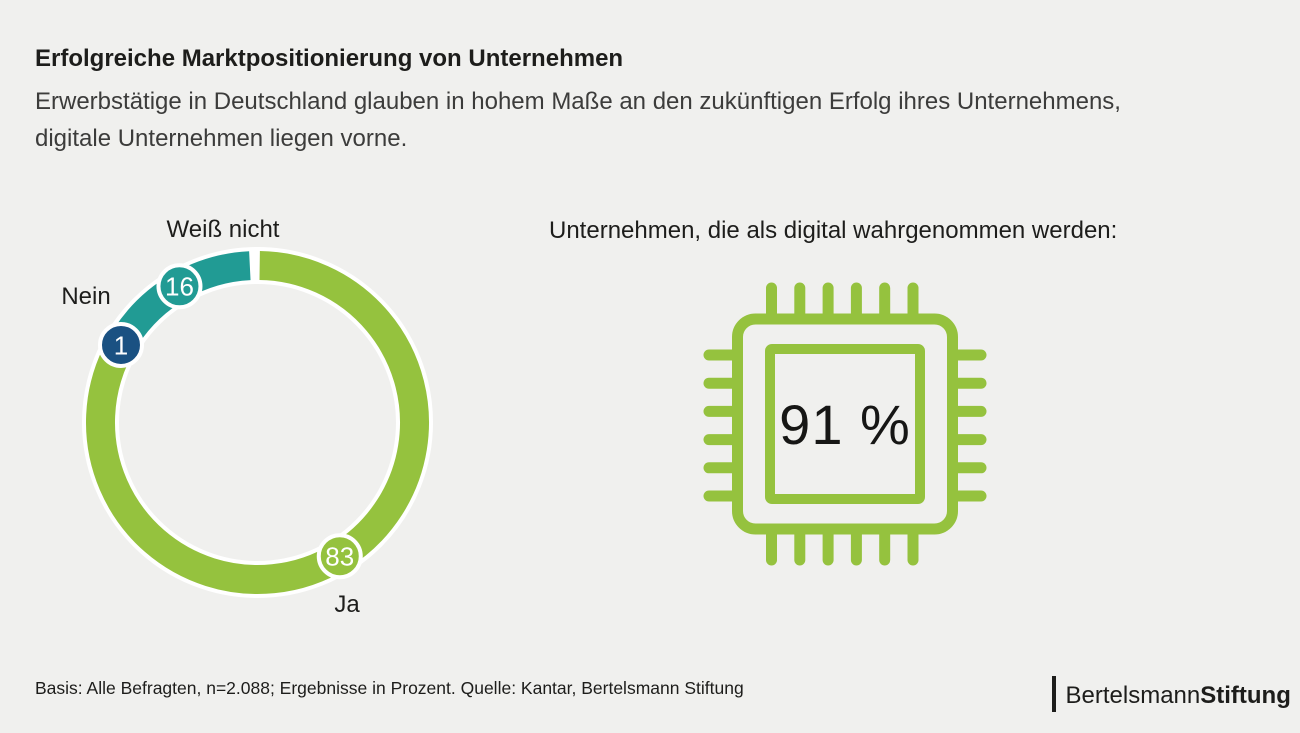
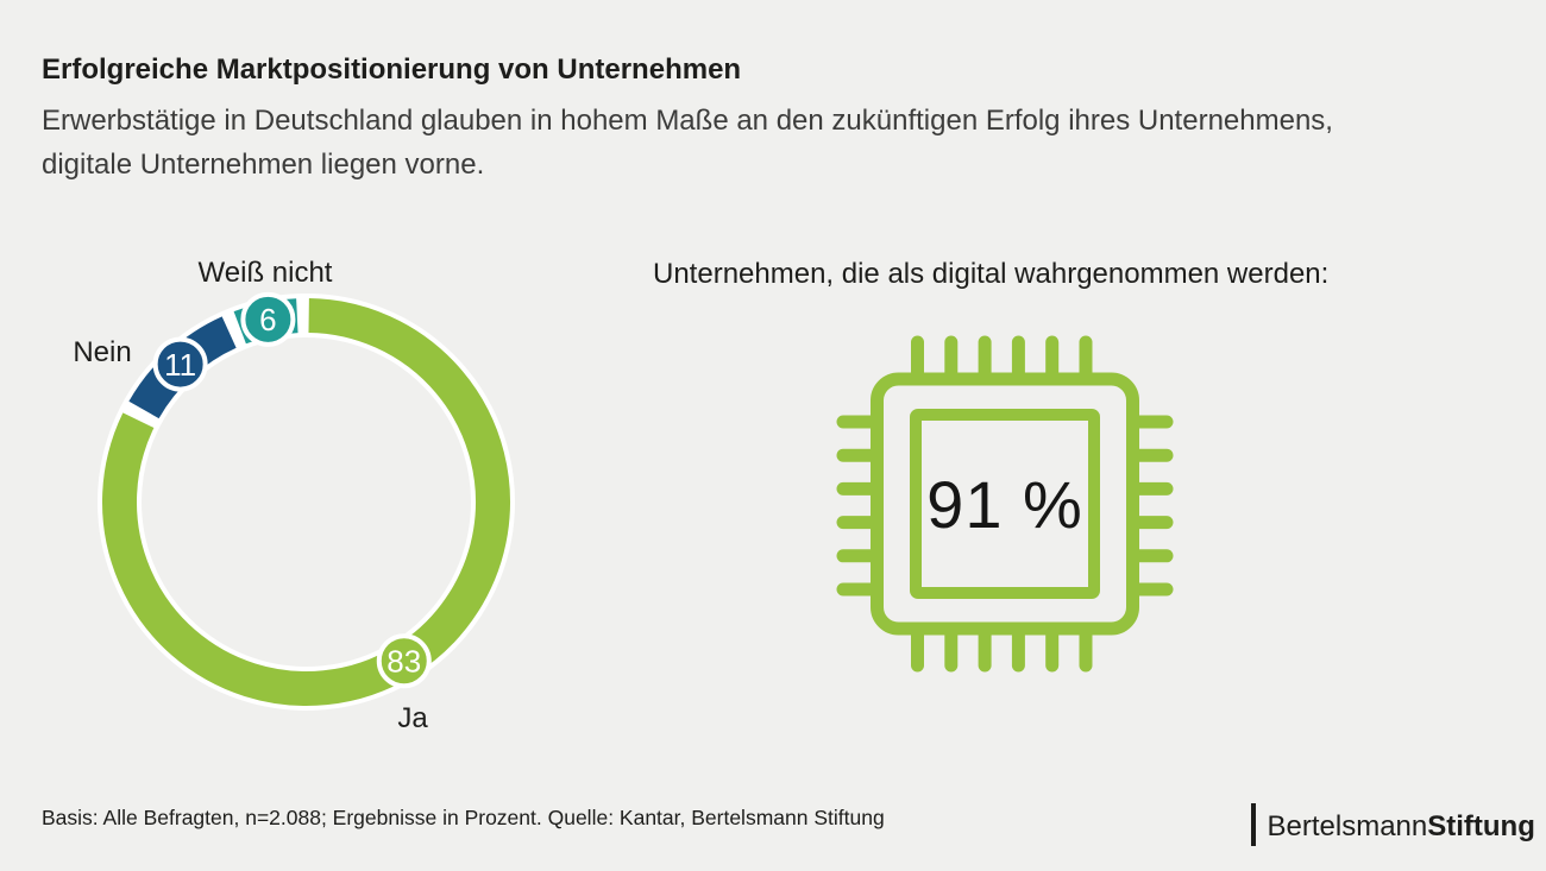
Nein: 1 -> 11
Weiß nicht: 16 -> 6
